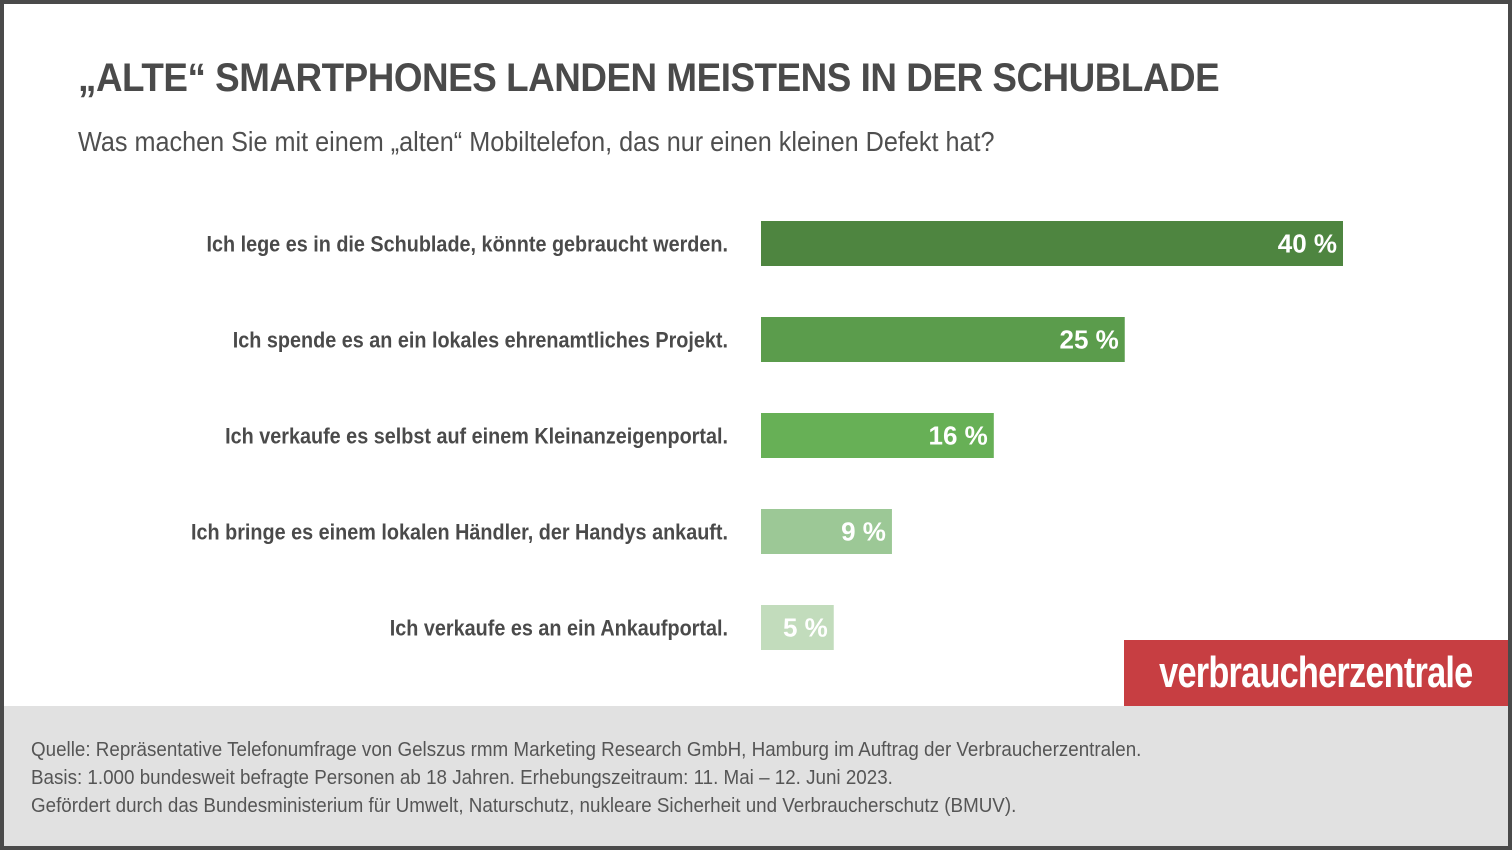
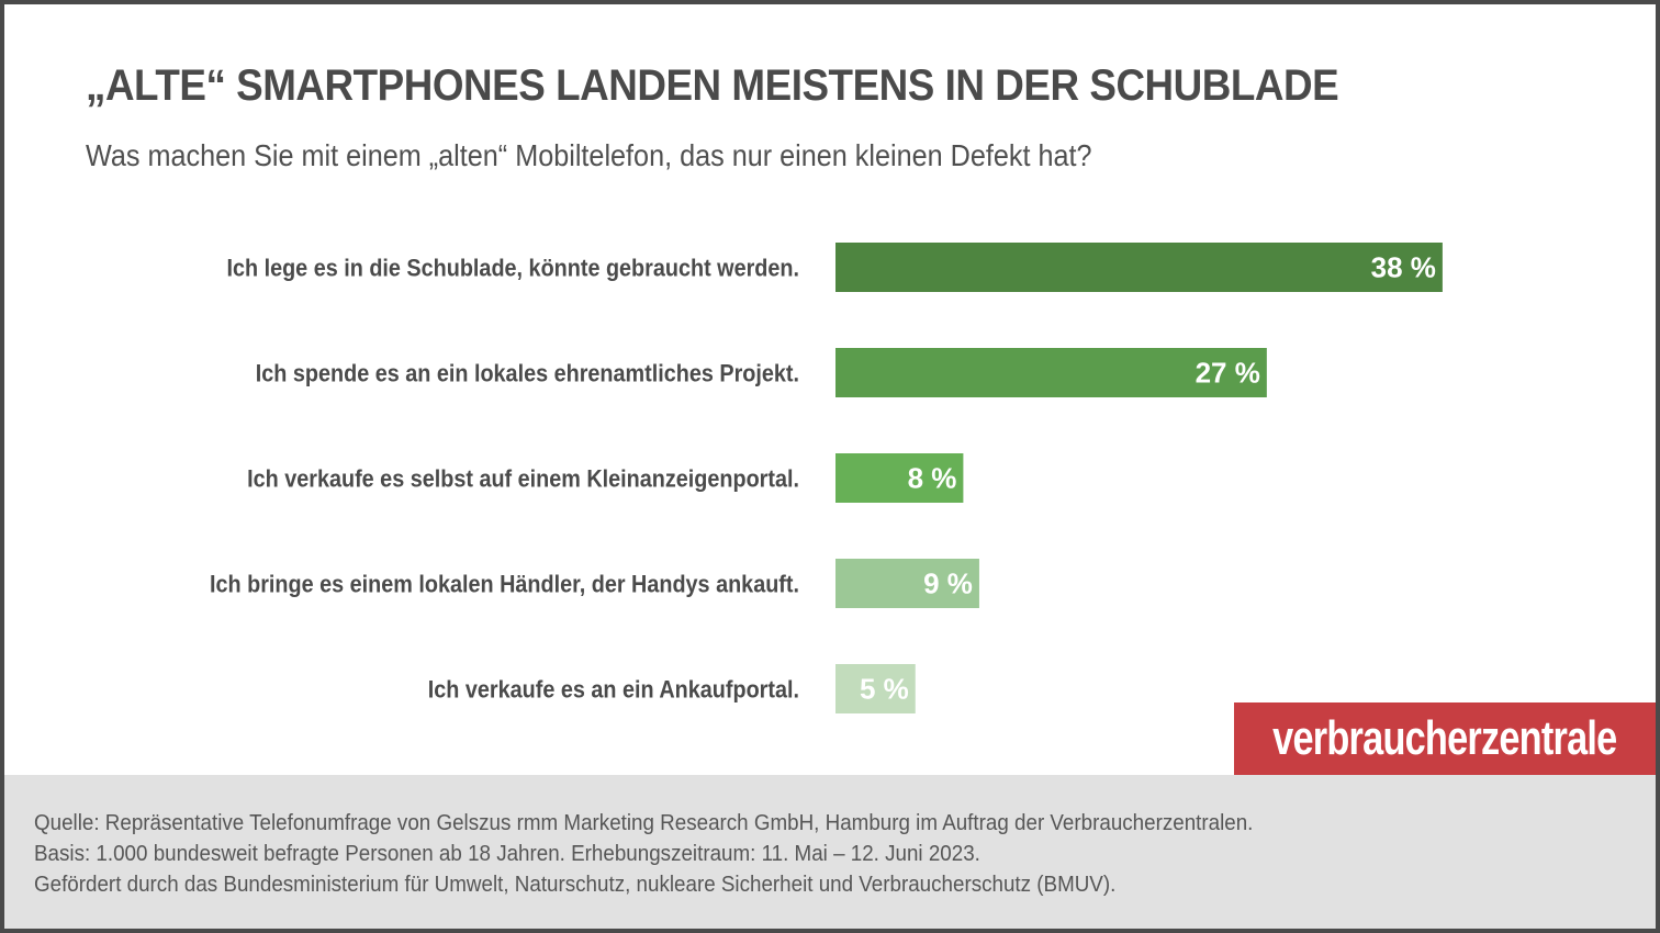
Ich lege es in die Schublade, könnte gebraucht werden.: 40 -> 38
Ich spende es an ein lokales ehrenamtliches Projekt.: 25 -> 27
Ich verkaufe es selbst auf einem Kleinanzeigenportal.: 16 -> 8
